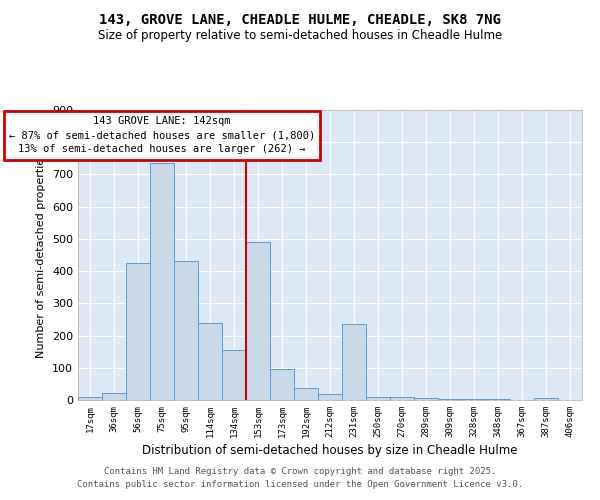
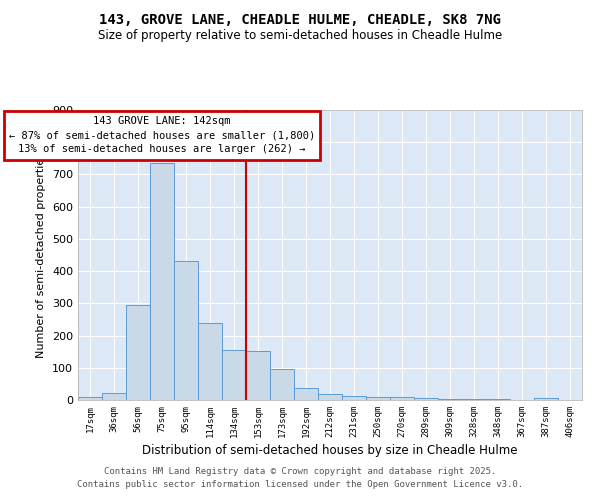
56sqm: 425 -> 295
153sqm: 490 -> 152
231sqm: 235 -> 12
